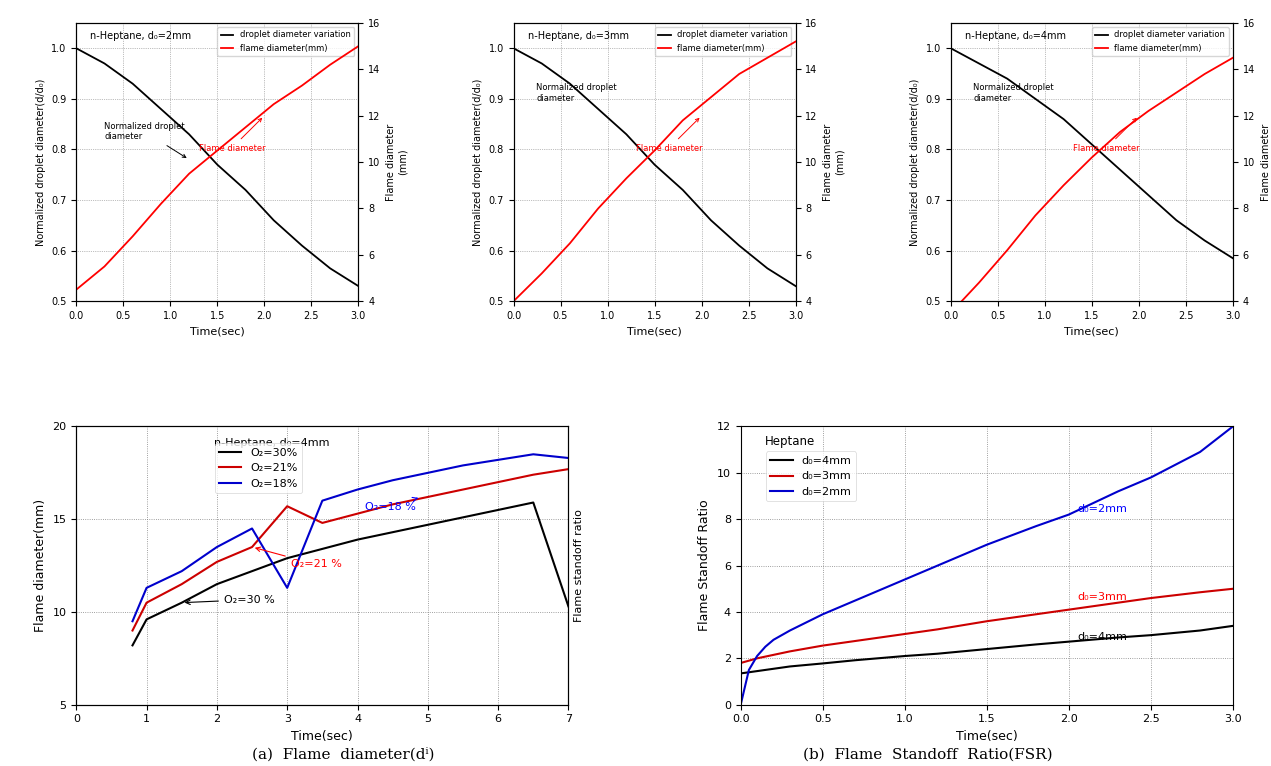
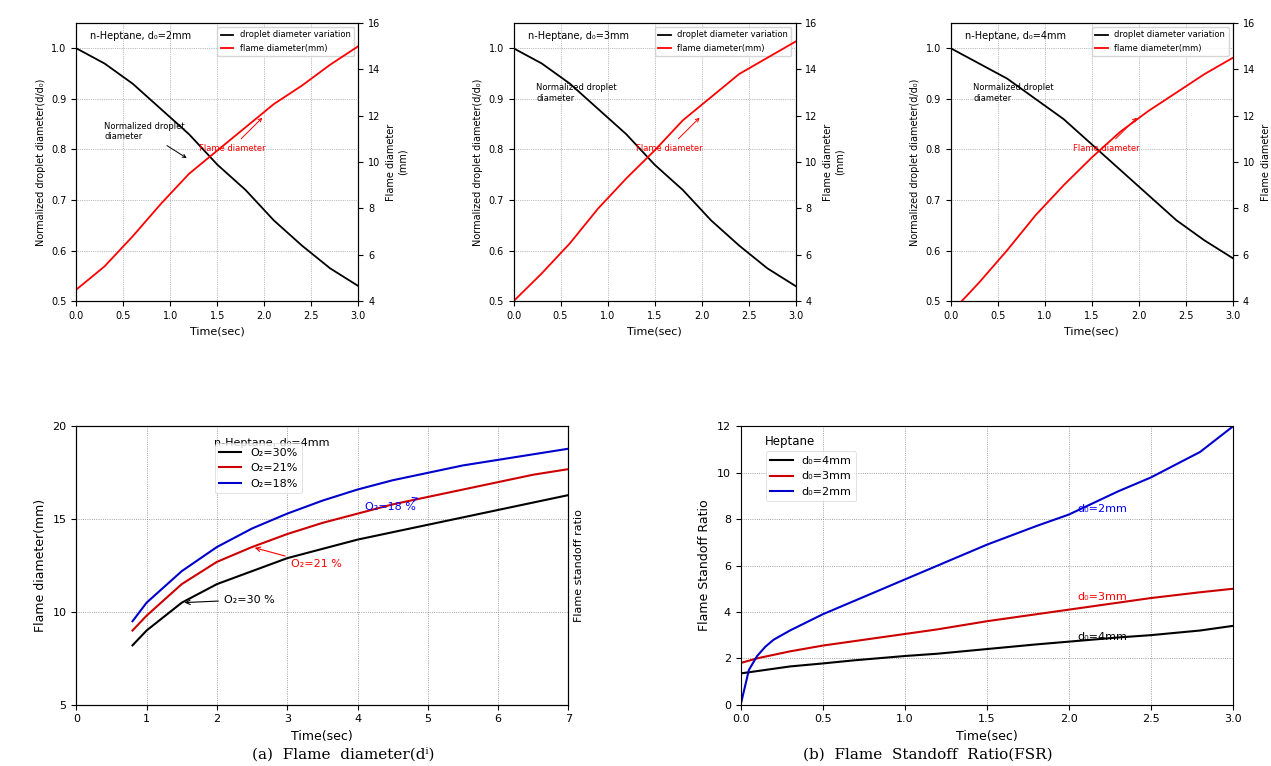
O₂=30%/1: 9.6 -> 9.0
O₂=21%/1: 10.5 -> 9.8
O₂=18%/1: 11.3 -> 10.5
O₂=21%/3: 15.7 -> 14.2
O₂=18%/3: 11.3 -> 15.3
O₂=30%/7: 10.3 -> 16.3
O₂=18%/7: 18.3 -> 18.8
